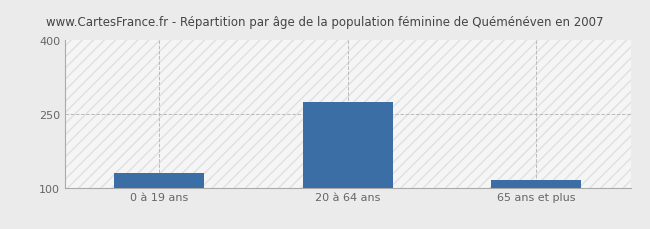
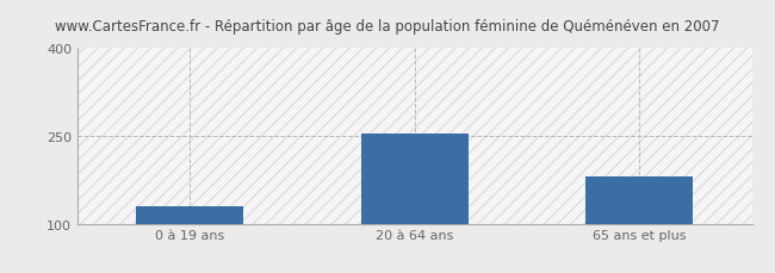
20 à 64 ans: 275 -> 255
65 ans et plus: 115 -> 180
